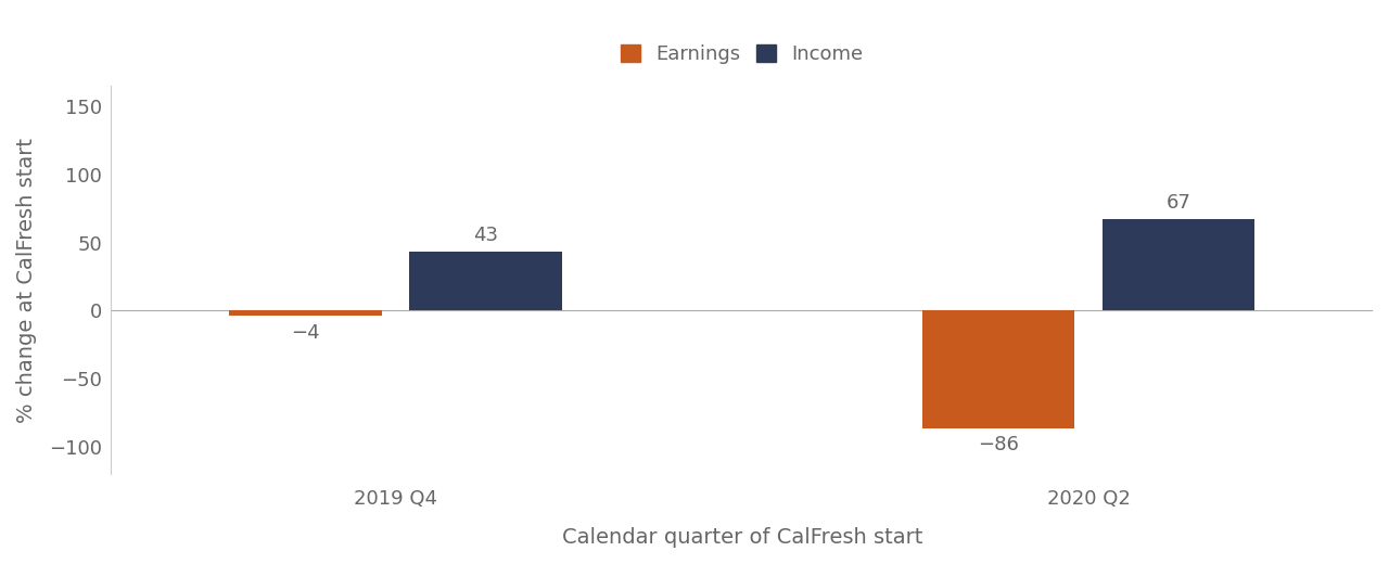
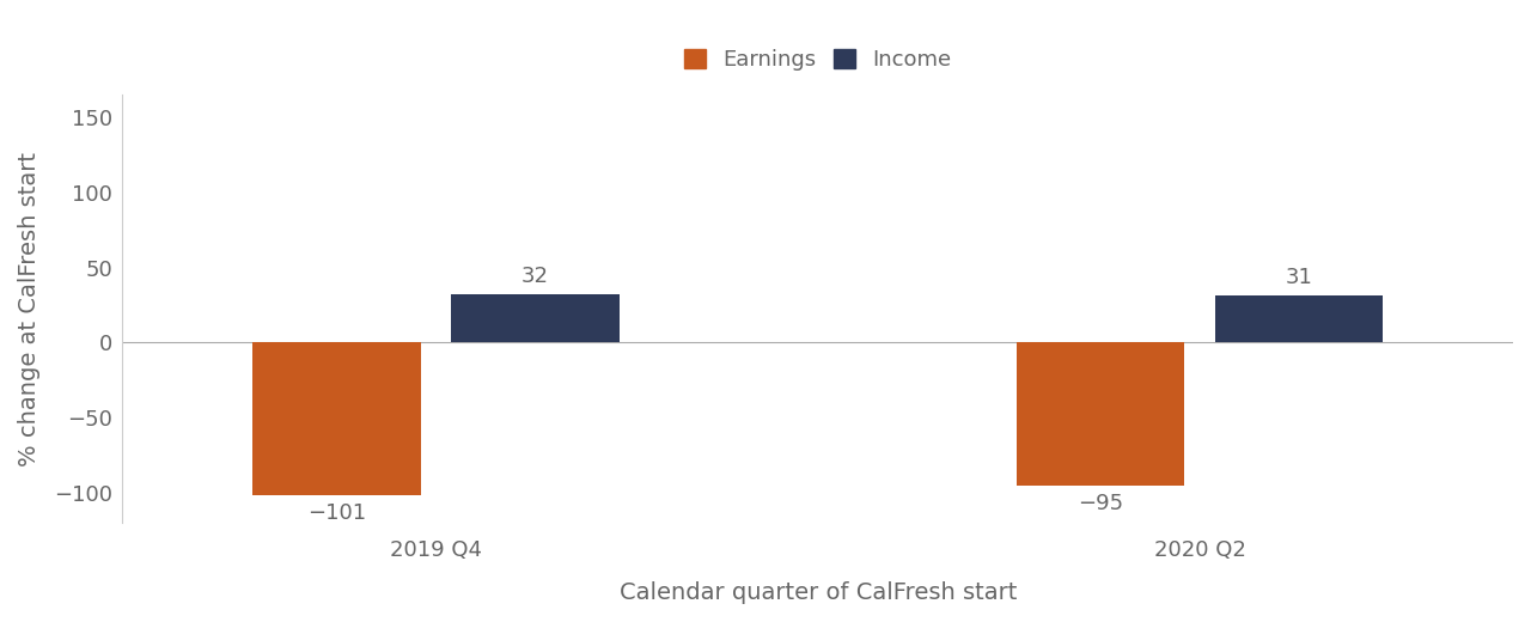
Earnings/2019 Q4: −4 -> −101
Income/2019 Q4: 43 -> 32
Earnings/2020 Q2: −86 -> −95
Income/2020 Q2: 67 -> 31
